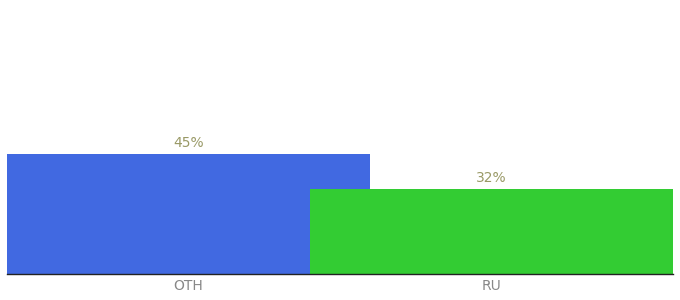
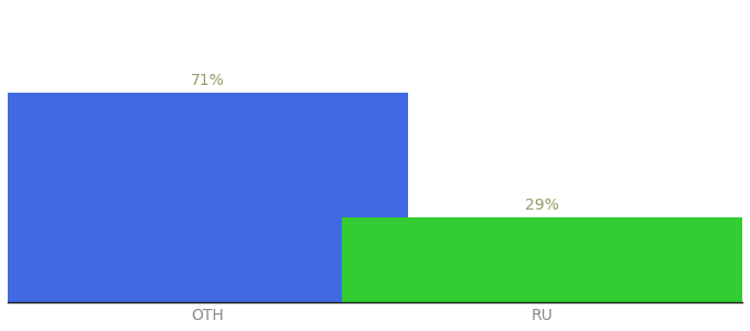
OTH: 45% -> 71%
RU: 32% -> 29%
